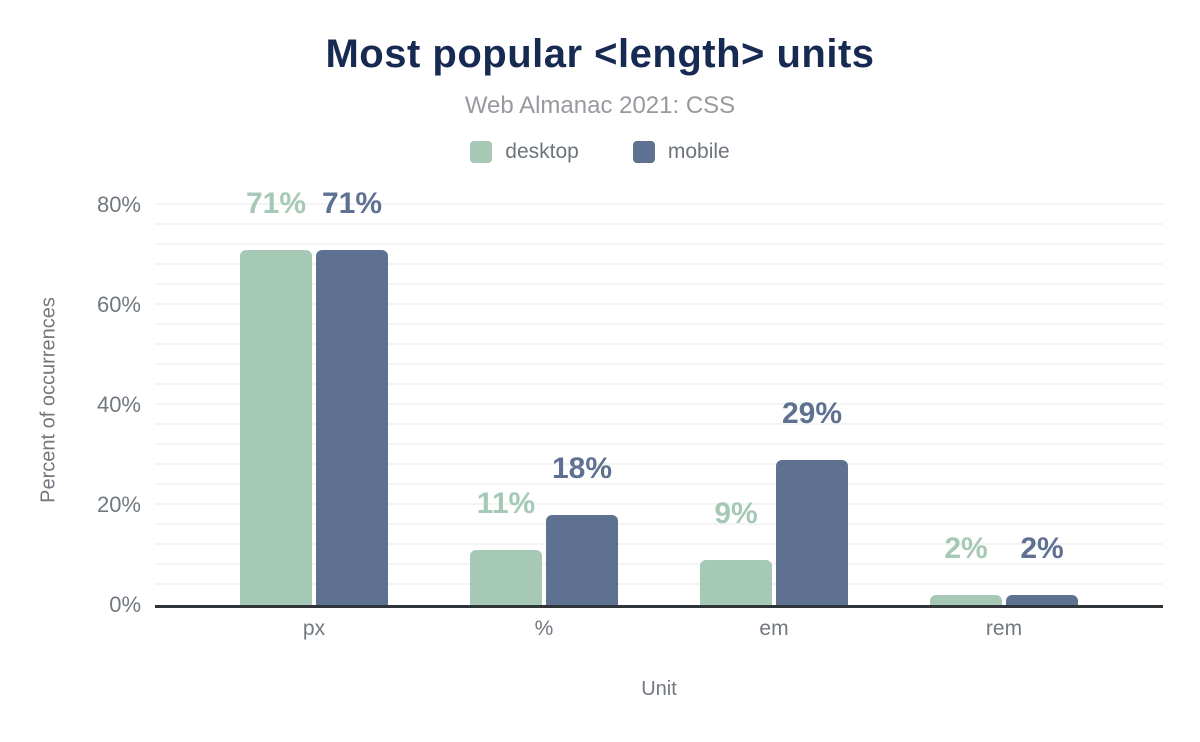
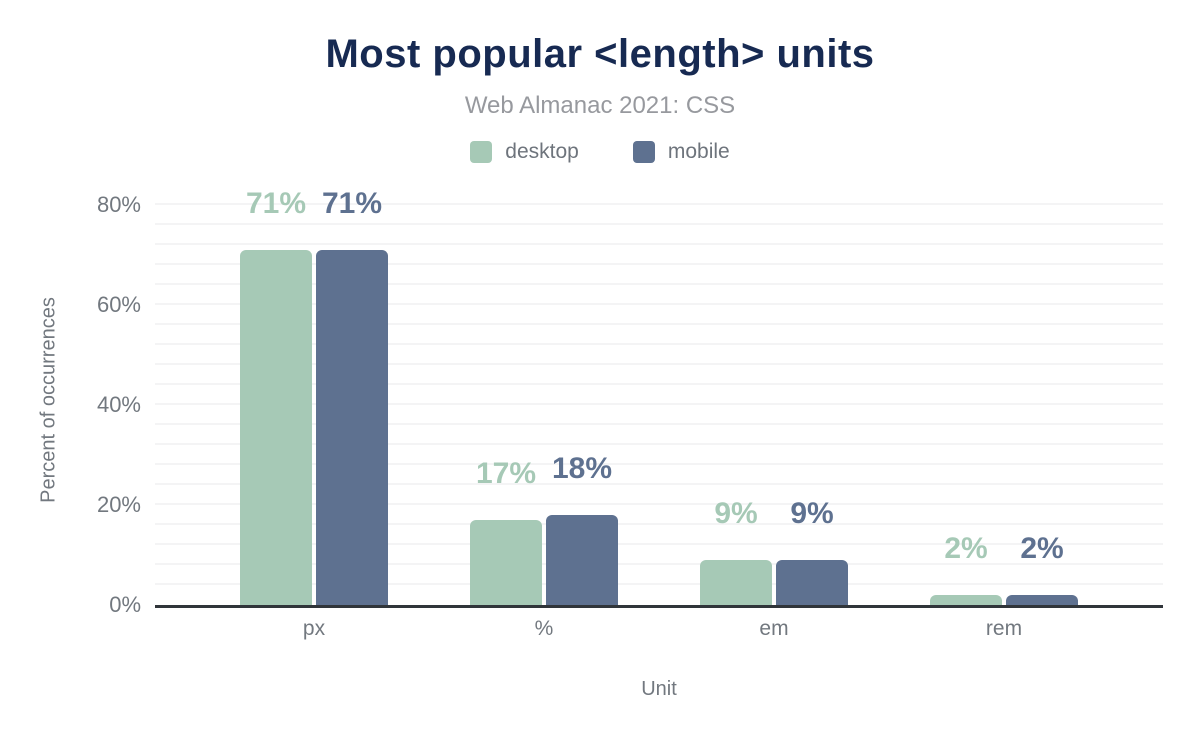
desktop/%: 11% -> 17%
mobile/em: 29% -> 9%
